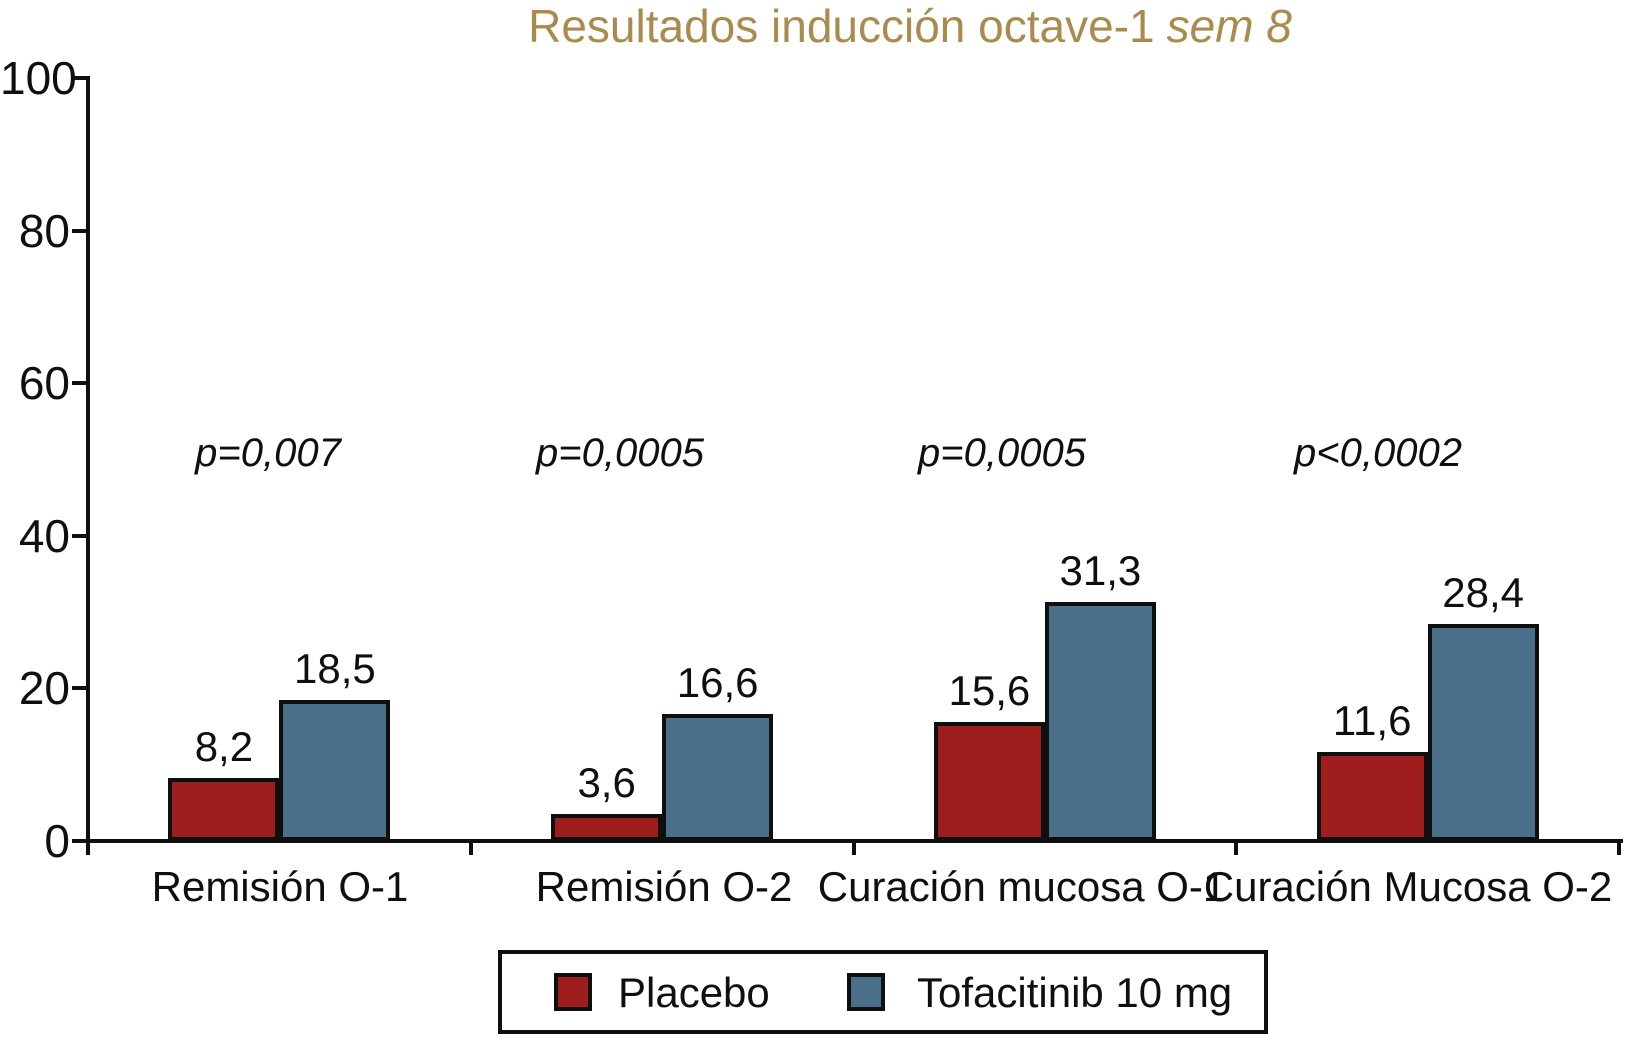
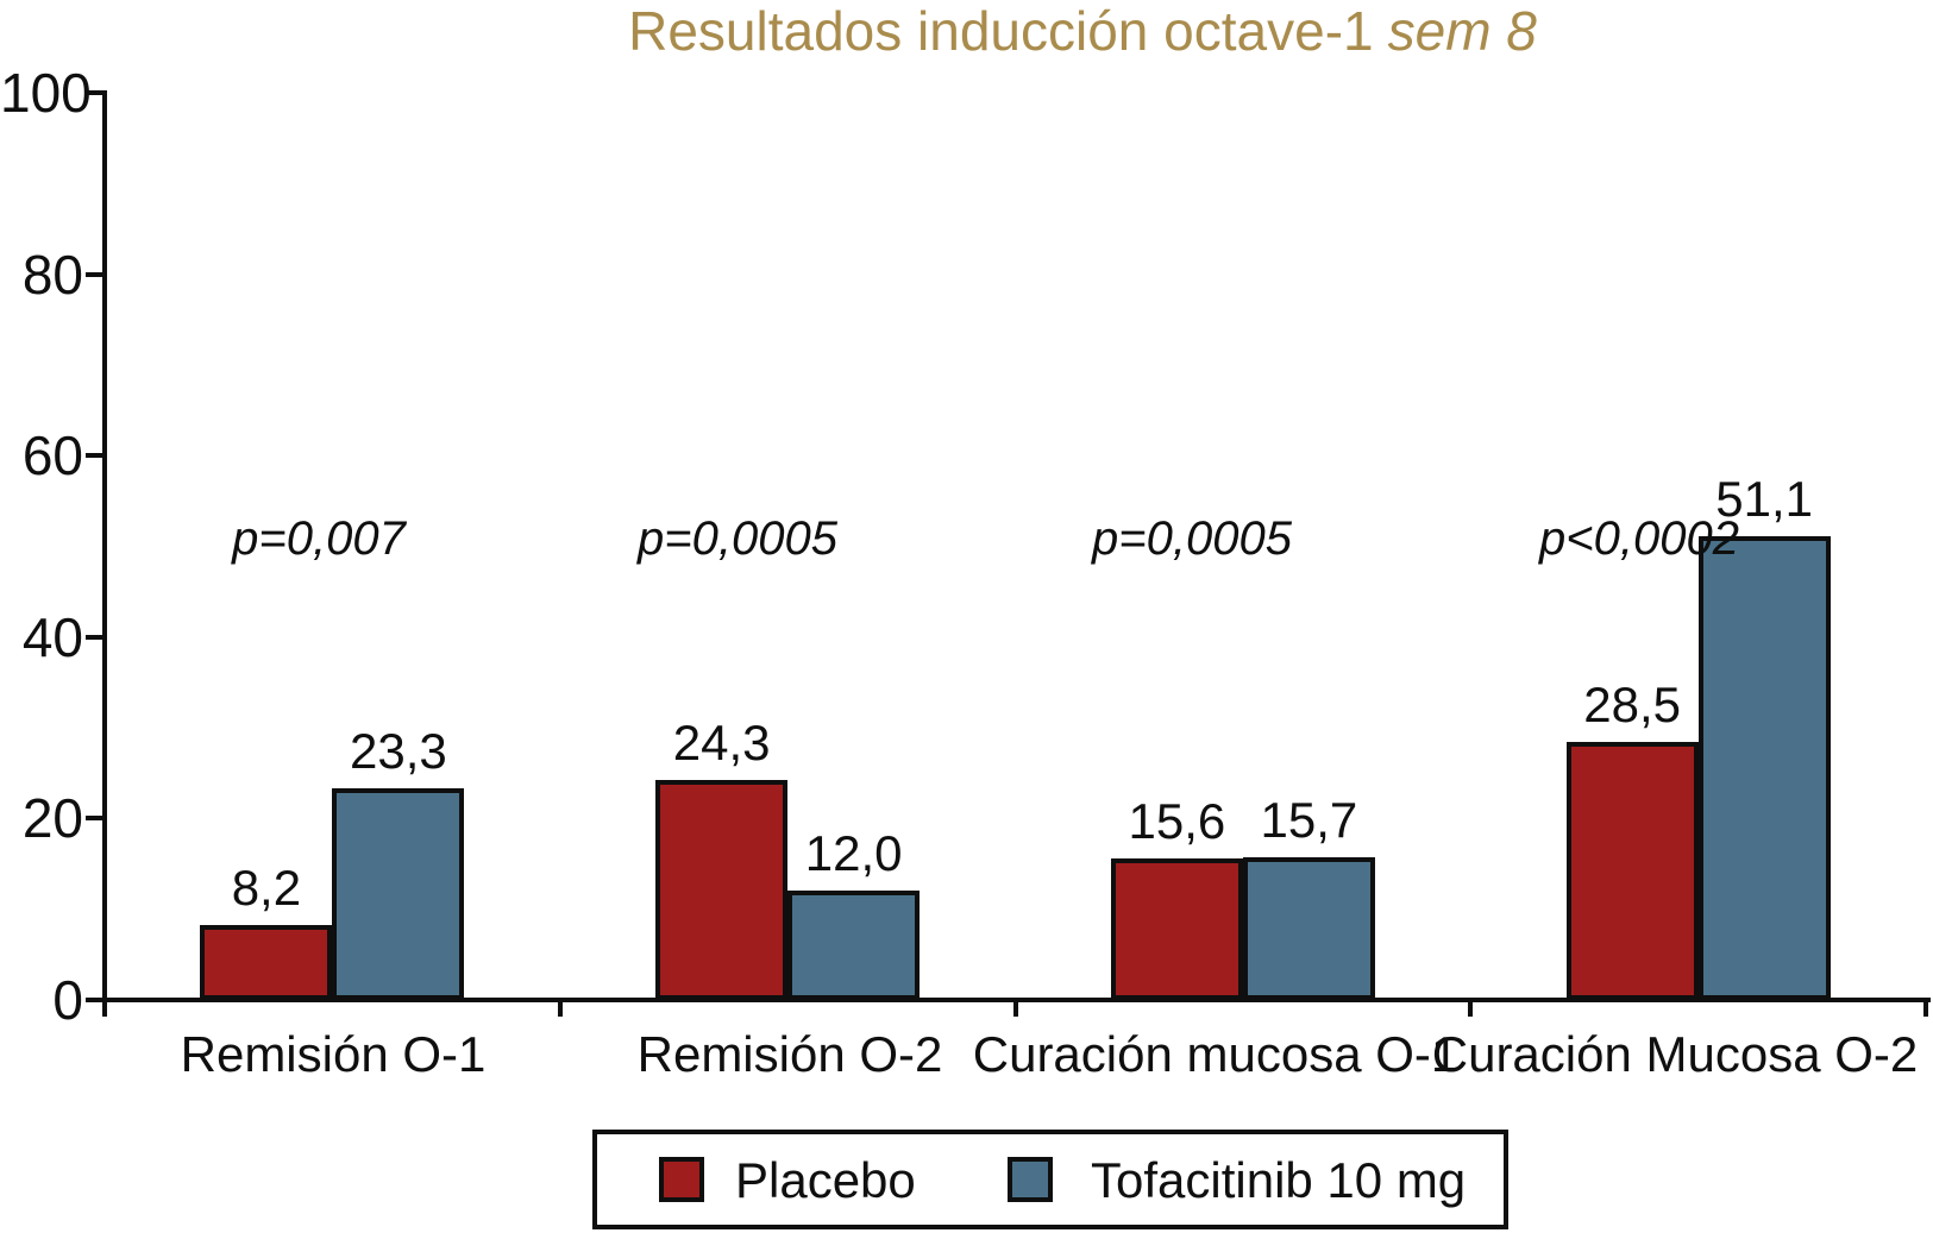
Tofacitinib 10 mg/Remisión O-1: 18,5 -> 23,3
Placebo/Remisión O-2: 3,6 -> 24,3
Tofacitinib 10 mg/Remisión O-2: 16,6 -> 12,0
Tofacitinib 10 mg/Curación mucosa O-1: 31,3 -> 15,7
Placebo/Curación Mucosa O-2: 11,6 -> 28,5
Tofacitinib 10 mg/Curación Mucosa O-2: 28,4 -> 51,1
